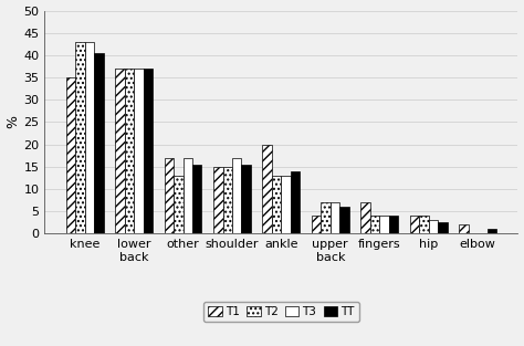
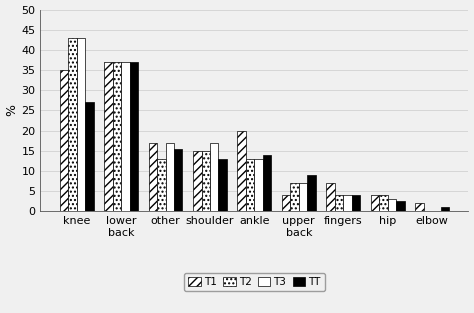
TT/knee: 40.5 -> 27.0
TT/shoulder: 15.5 -> 13.0
TT/upper back: 6.0 -> 9.0
